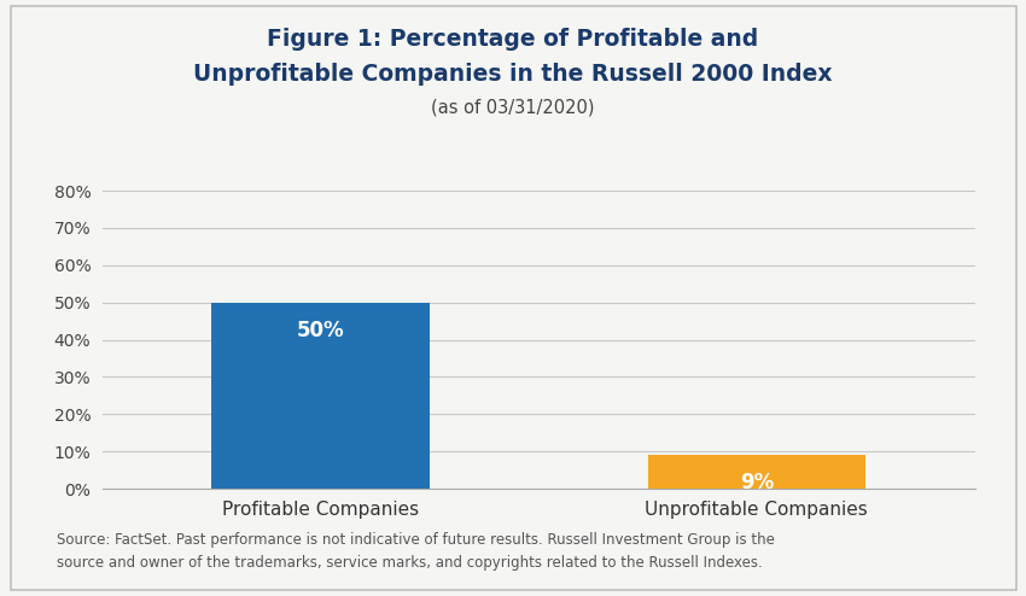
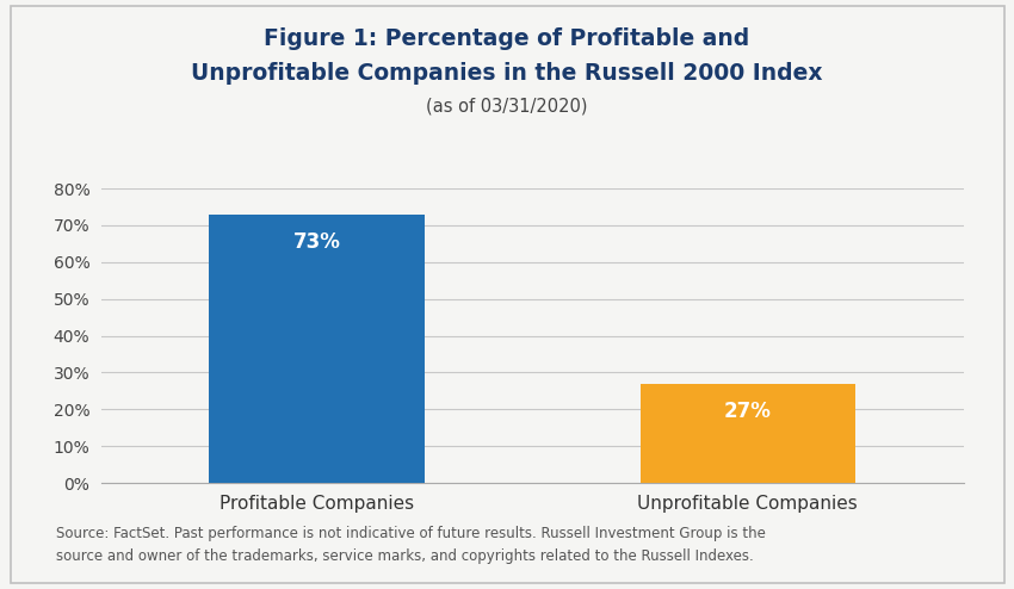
Profitable Companies: 50% -> 73%
Unprofitable Companies: 9% -> 27%
